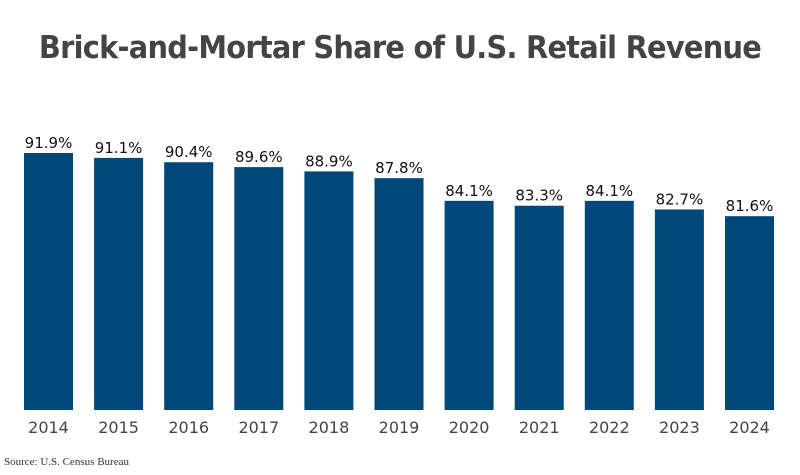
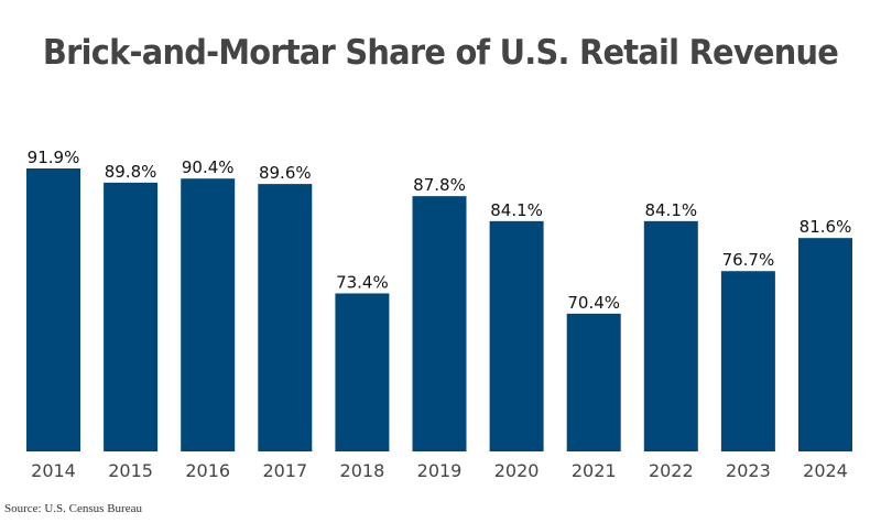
2015: 91.1% -> 89.8%
2018: 88.9% -> 73.4%
2021: 83.3% -> 70.4%
2023: 82.7% -> 76.7%
